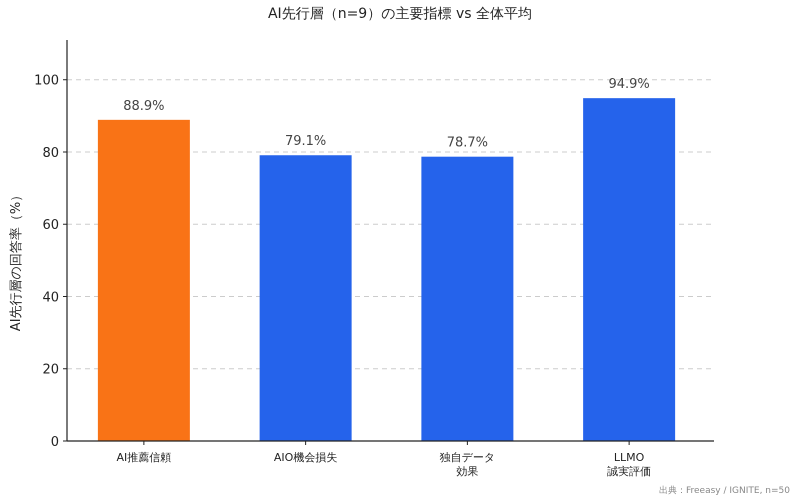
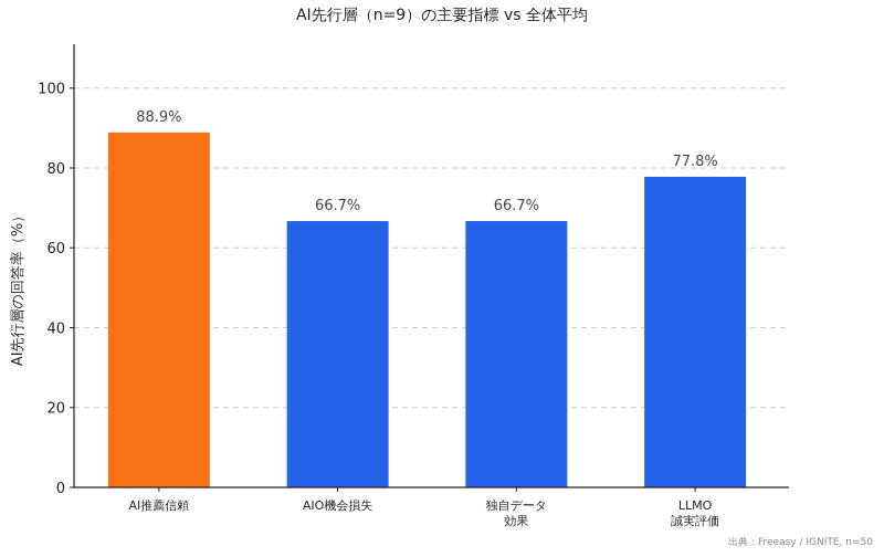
AIO機会損失: 79.1% -> 66.7%
独自データ 効果: 78.7% -> 66.7%
LLMO 誠実評価: 94.9% -> 77.8%
